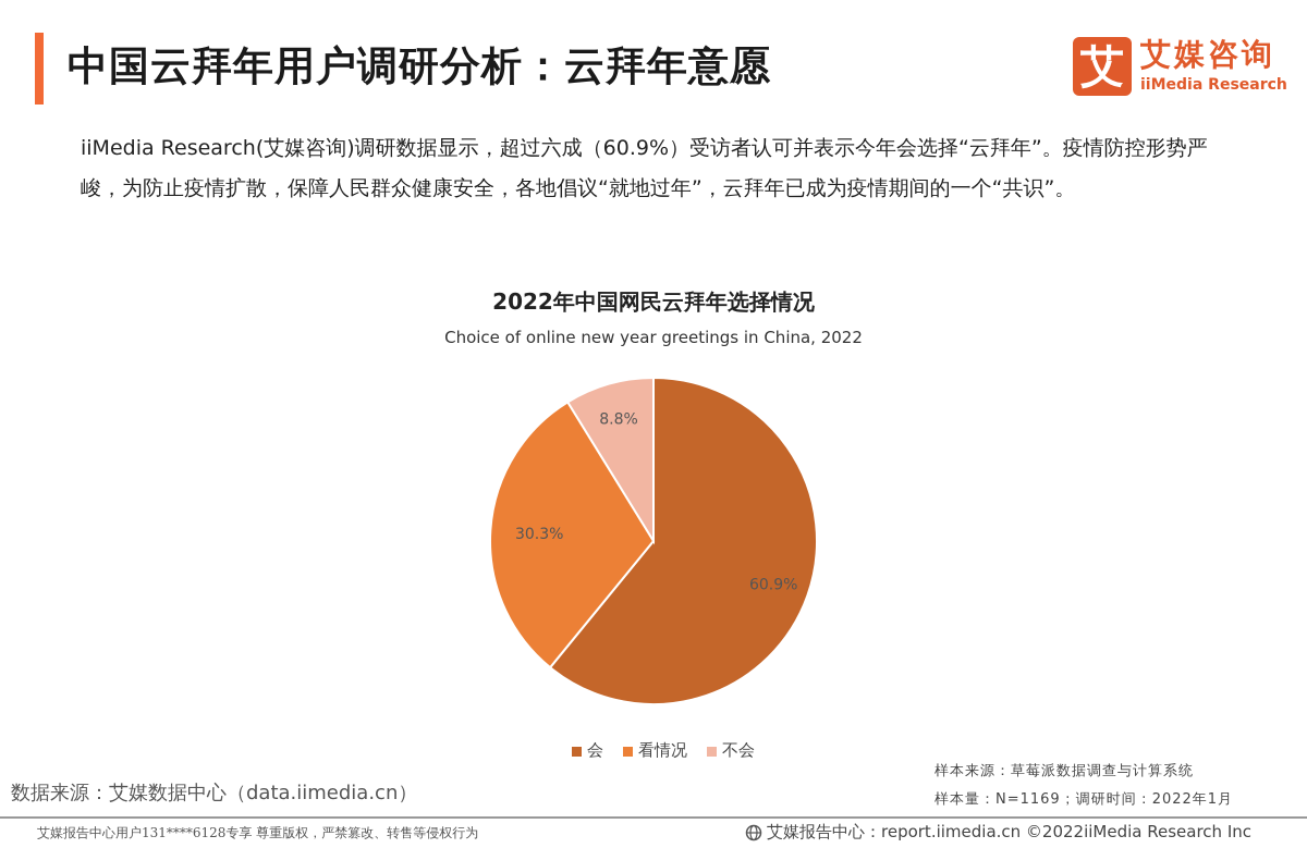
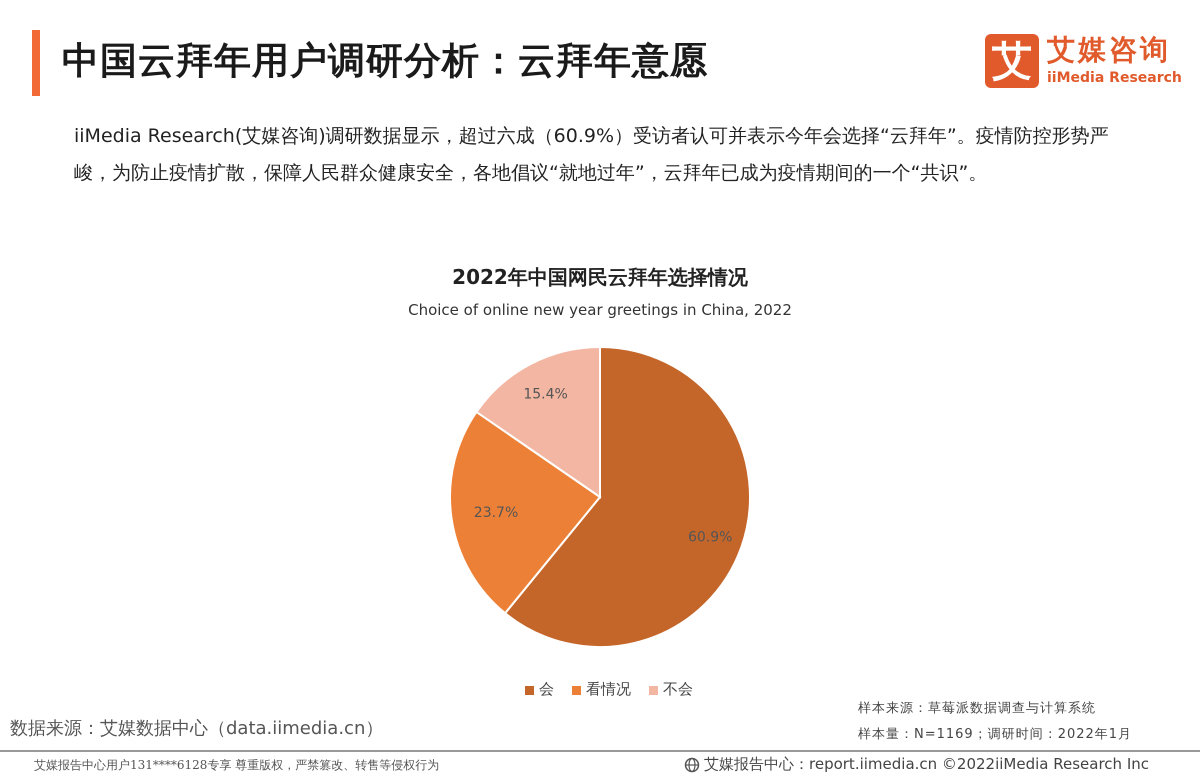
看情况: 30.3% -> 23.7%
不会: 8.8% -> 15.4%
